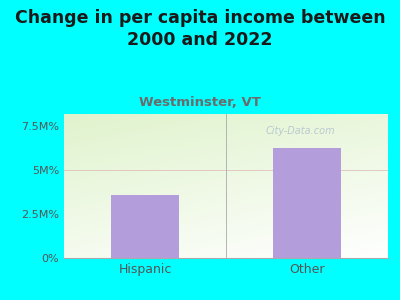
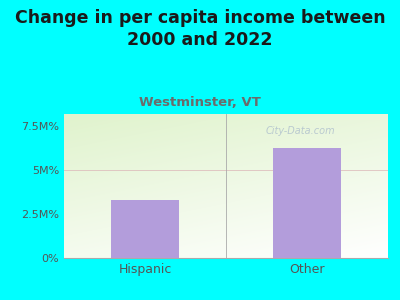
Hispanic: 3.6M% -> 3.3M%
